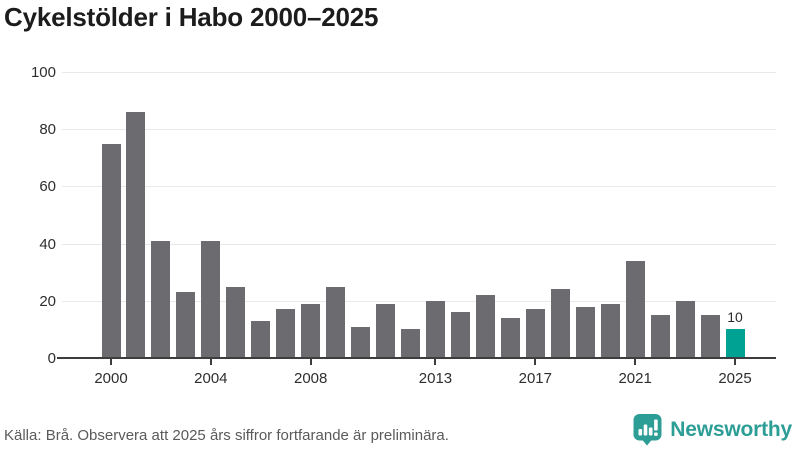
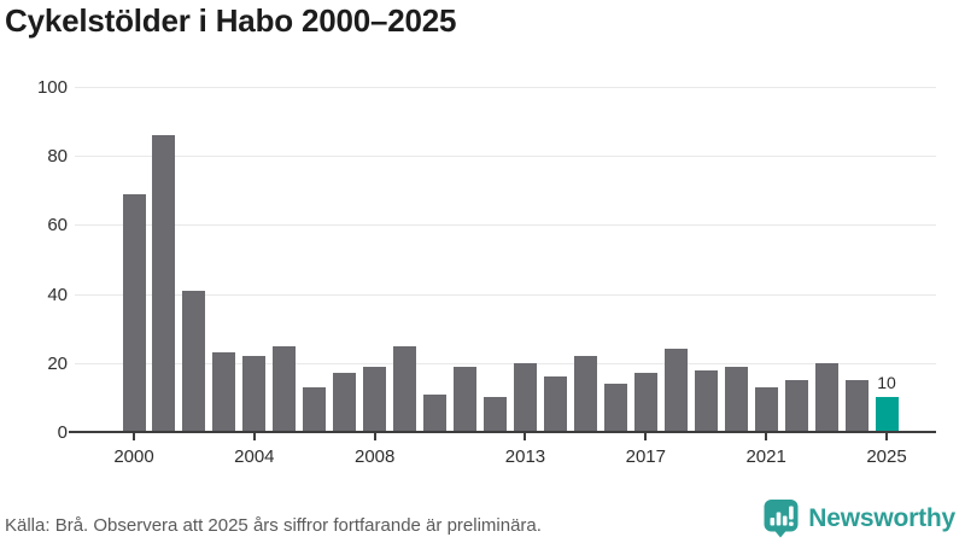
2000: 75 -> 69
2004: 41 -> 22
2021: 34 -> 13
